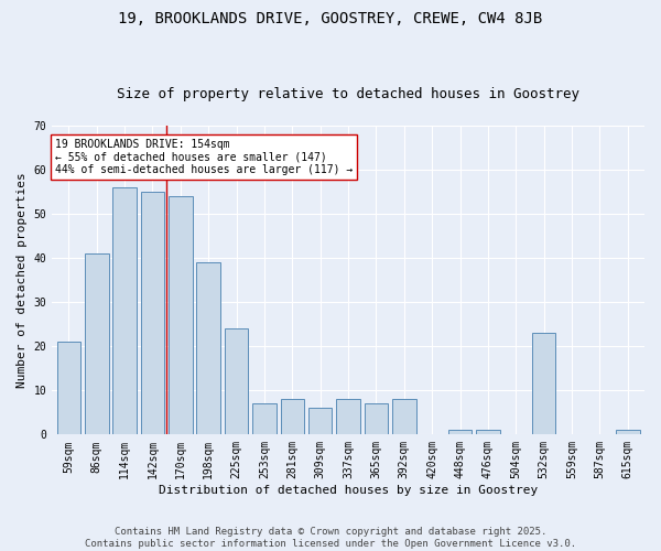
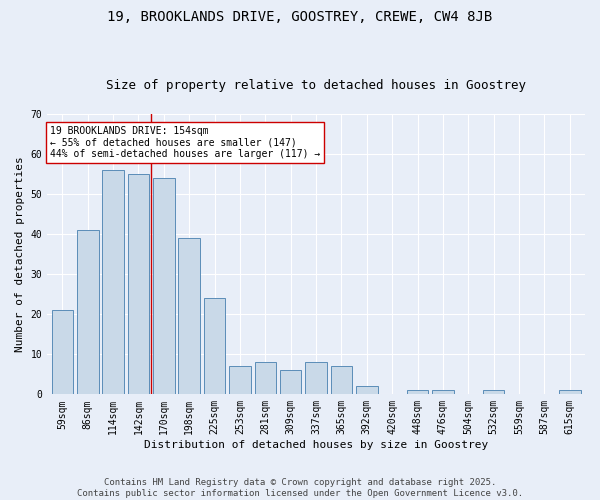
392sqm: 8 -> 2
532sqm: 23 -> 1
